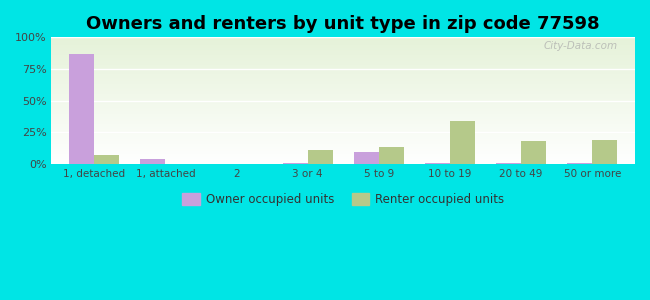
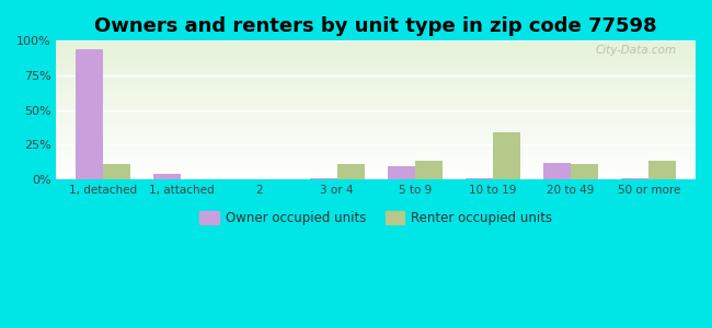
Owner occupied units/1, detached: 87% -> 94%
Renter occupied units/1, detached: 7% -> 11%
Owner occupied units/20 to 49: 0% -> 12%
Renter occupied units/20 to 49: 18% -> 11%
Renter occupied units/50 or more: 19% -> 13%
